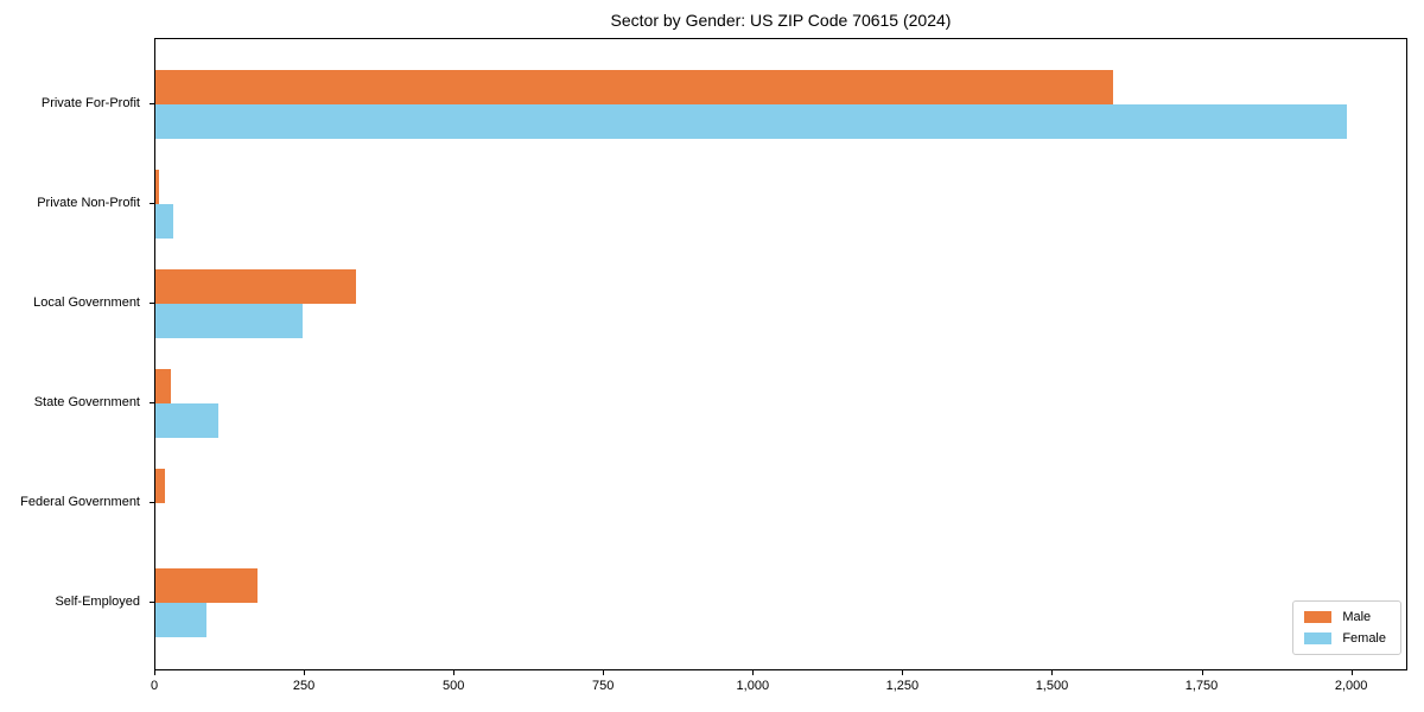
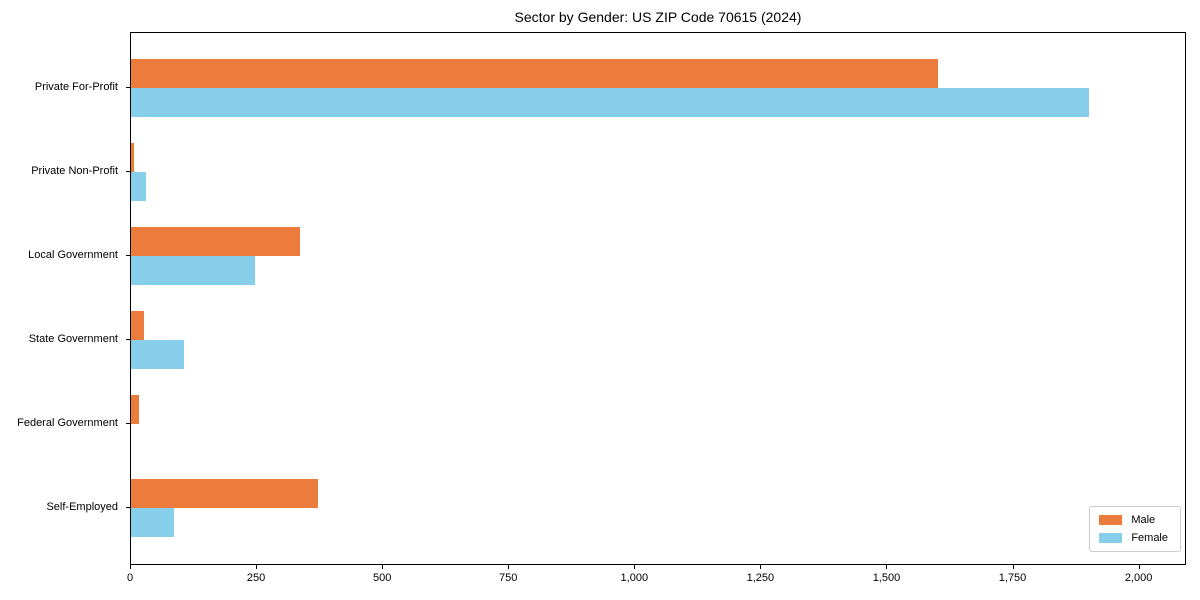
Female/Private For-Profit: 1990 -> 1900
Male/Self-Employed: 170 -> 370
